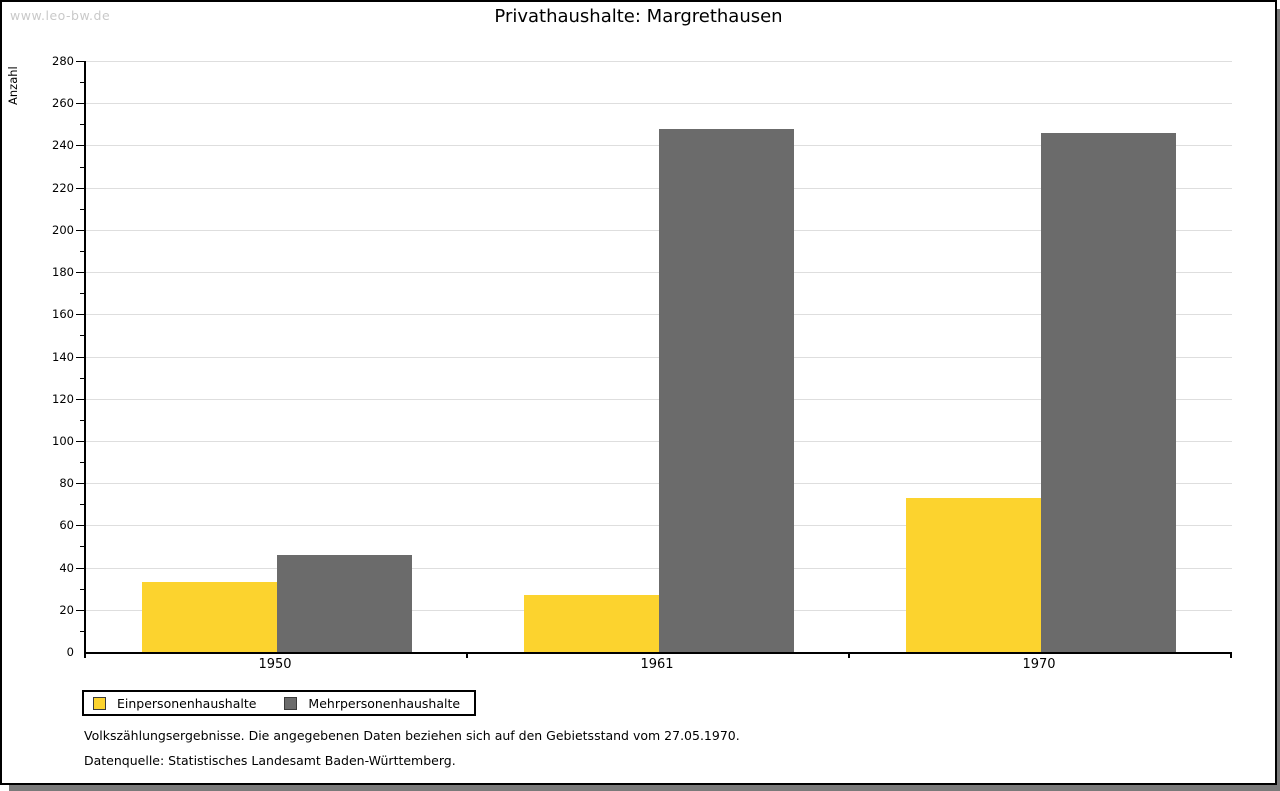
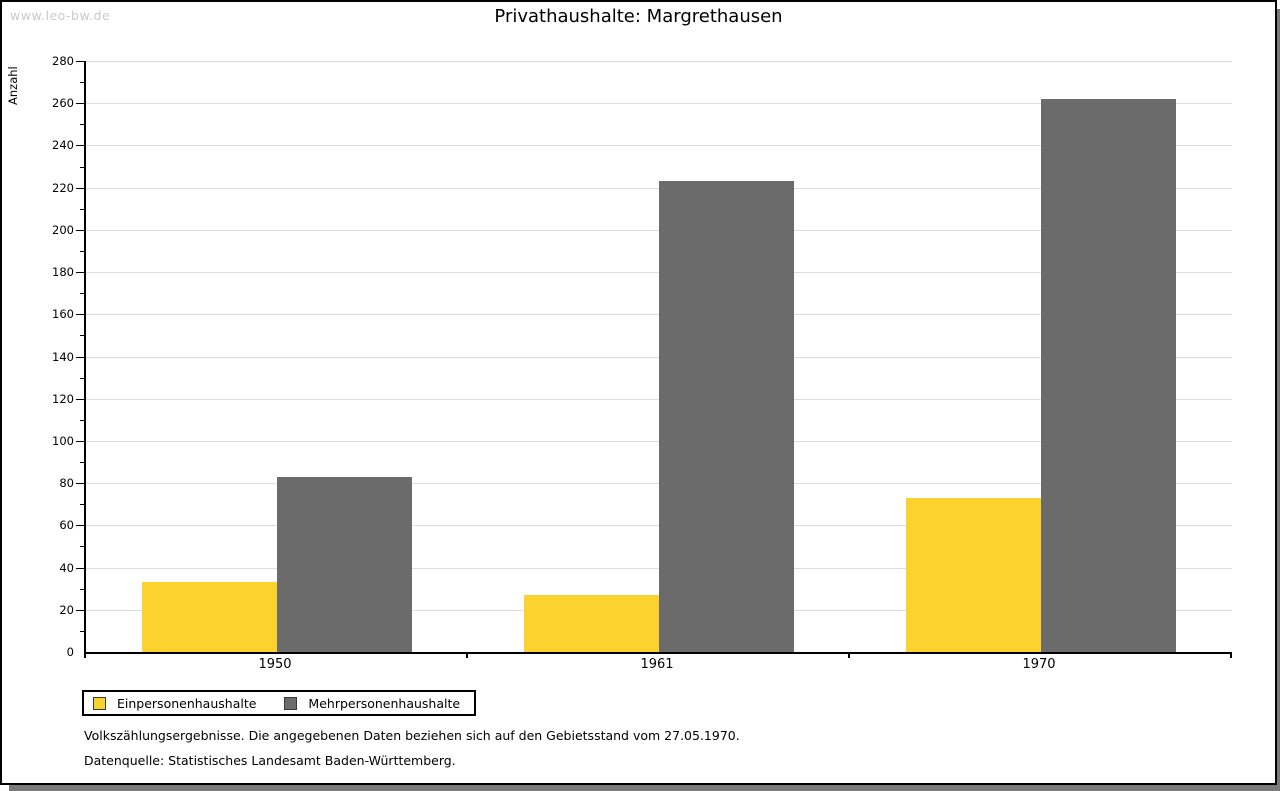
Mehrpersonenhaushalte/1950: 46 -> 83
Mehrpersonenhaushalte/1961: 248 -> 223
Mehrpersonenhaushalte/1970: 246 -> 262
